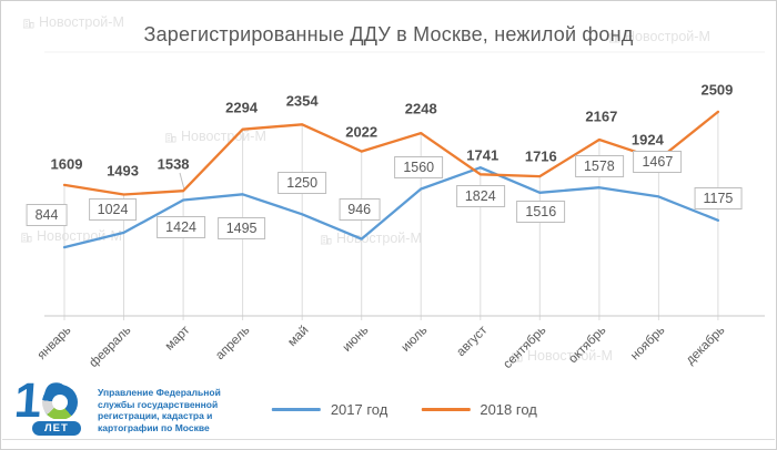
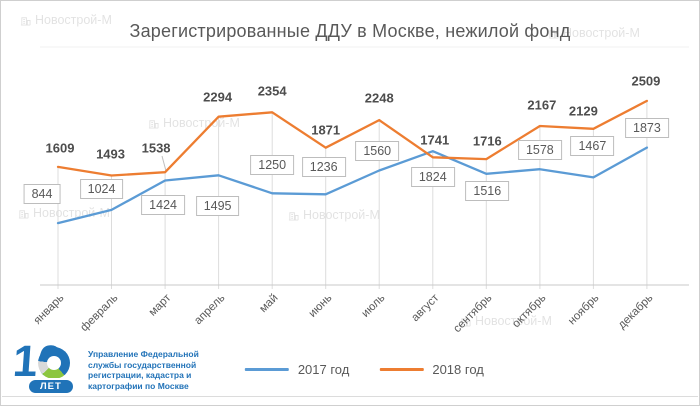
2017 год/июнь: 946 -> 1236
2018 год/июнь: 2022 -> 1871
2018 год/ноябрь: 1924 -> 2129
2017 год/декабрь: 1175 -> 1873
